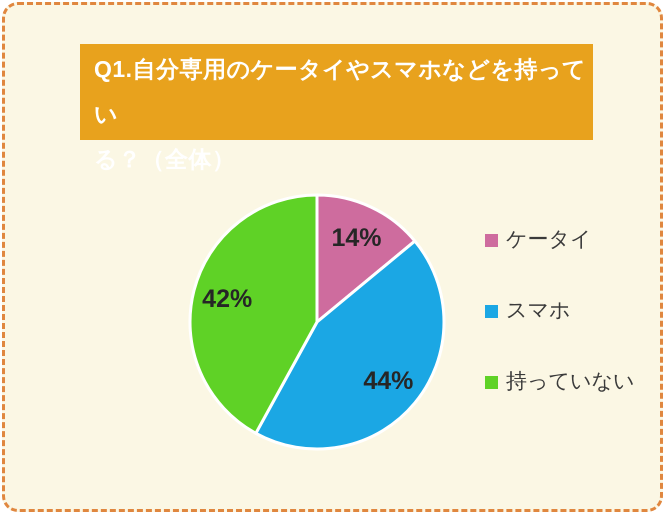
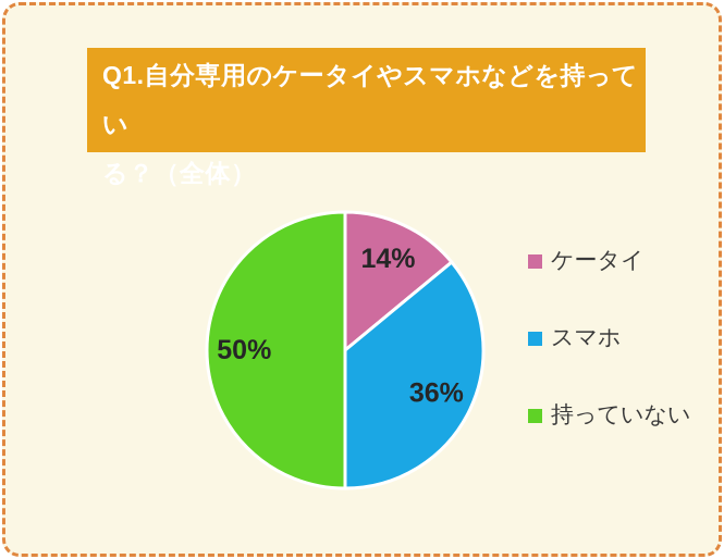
スマホ: 44% -> 36%
持っていない: 42% -> 50%
